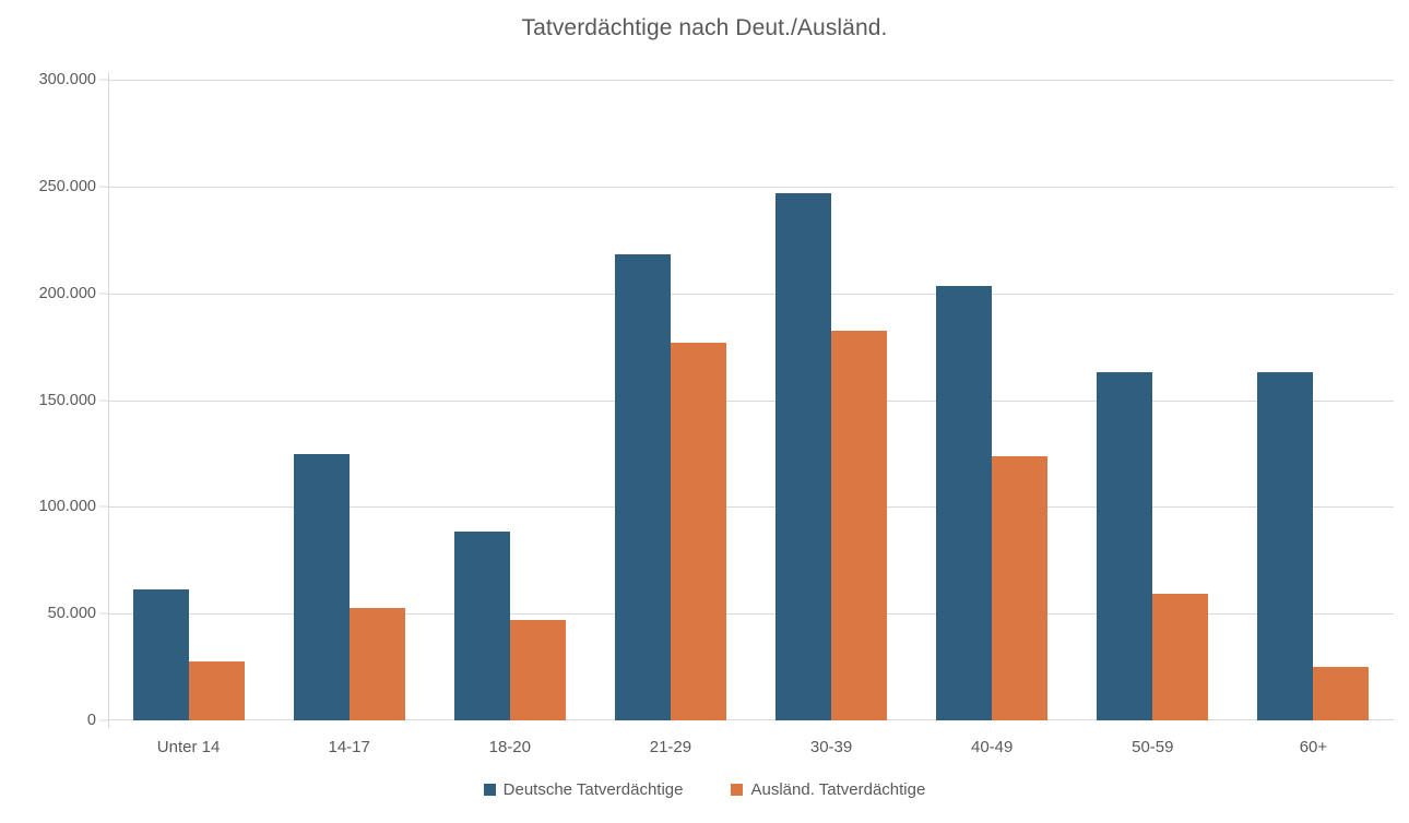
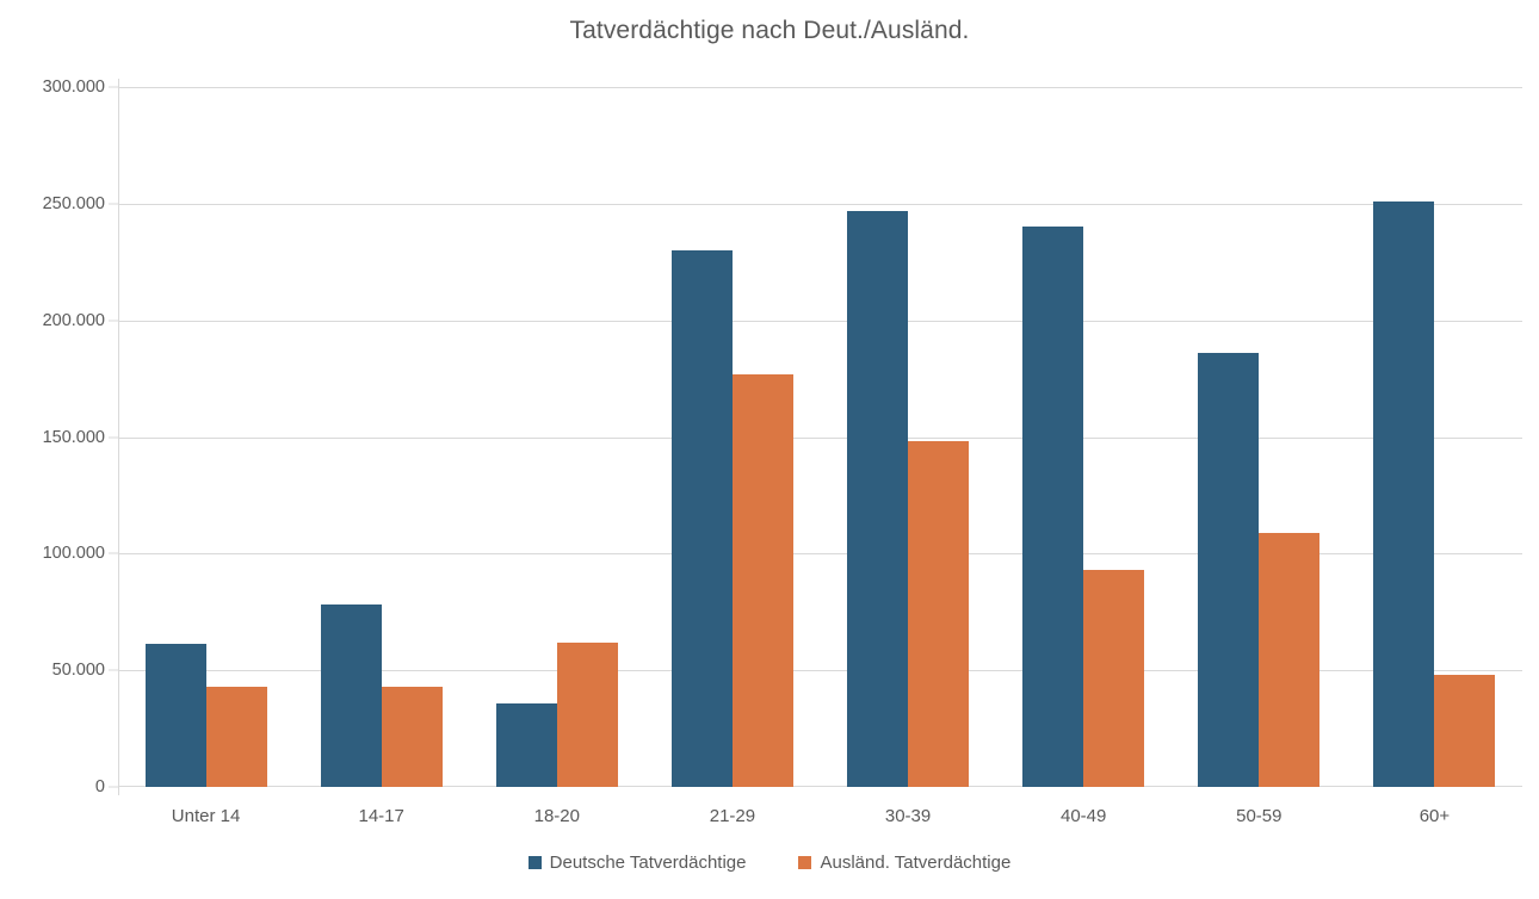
Ausländ. Tatverdächtige/Unter 14: 28000 -> 43000
Deutsche Tatverdächtige/14-17: 124000 -> 78000
Ausländ. Tatverdächtige/14-17: 52000 -> 43000
Deutsche Tatverdächtige/18-20: 88000 -> 36000
Ausländ. Tatverdächtige/18-20: 47000 -> 62000
Deutsche Tatverdächtige/21-29: 218000 -> 230000
Ausländ. Tatverdächtige/30-39: 182000 -> 148000
Deutsche Tatverdächtige/40-49: 204000 -> 240000
Ausländ. Tatverdächtige/40-49: 124000 -> 93000
Deutsche Tatverdächtige/50-59: 163000 -> 186000
Ausländ. Tatverdächtige/50-59: 60000 -> 109000
Deutsche Tatverdächtige/60+: 163000 -> 251000
Ausländ. Tatverdächtige/60+: 25000 -> 48000
